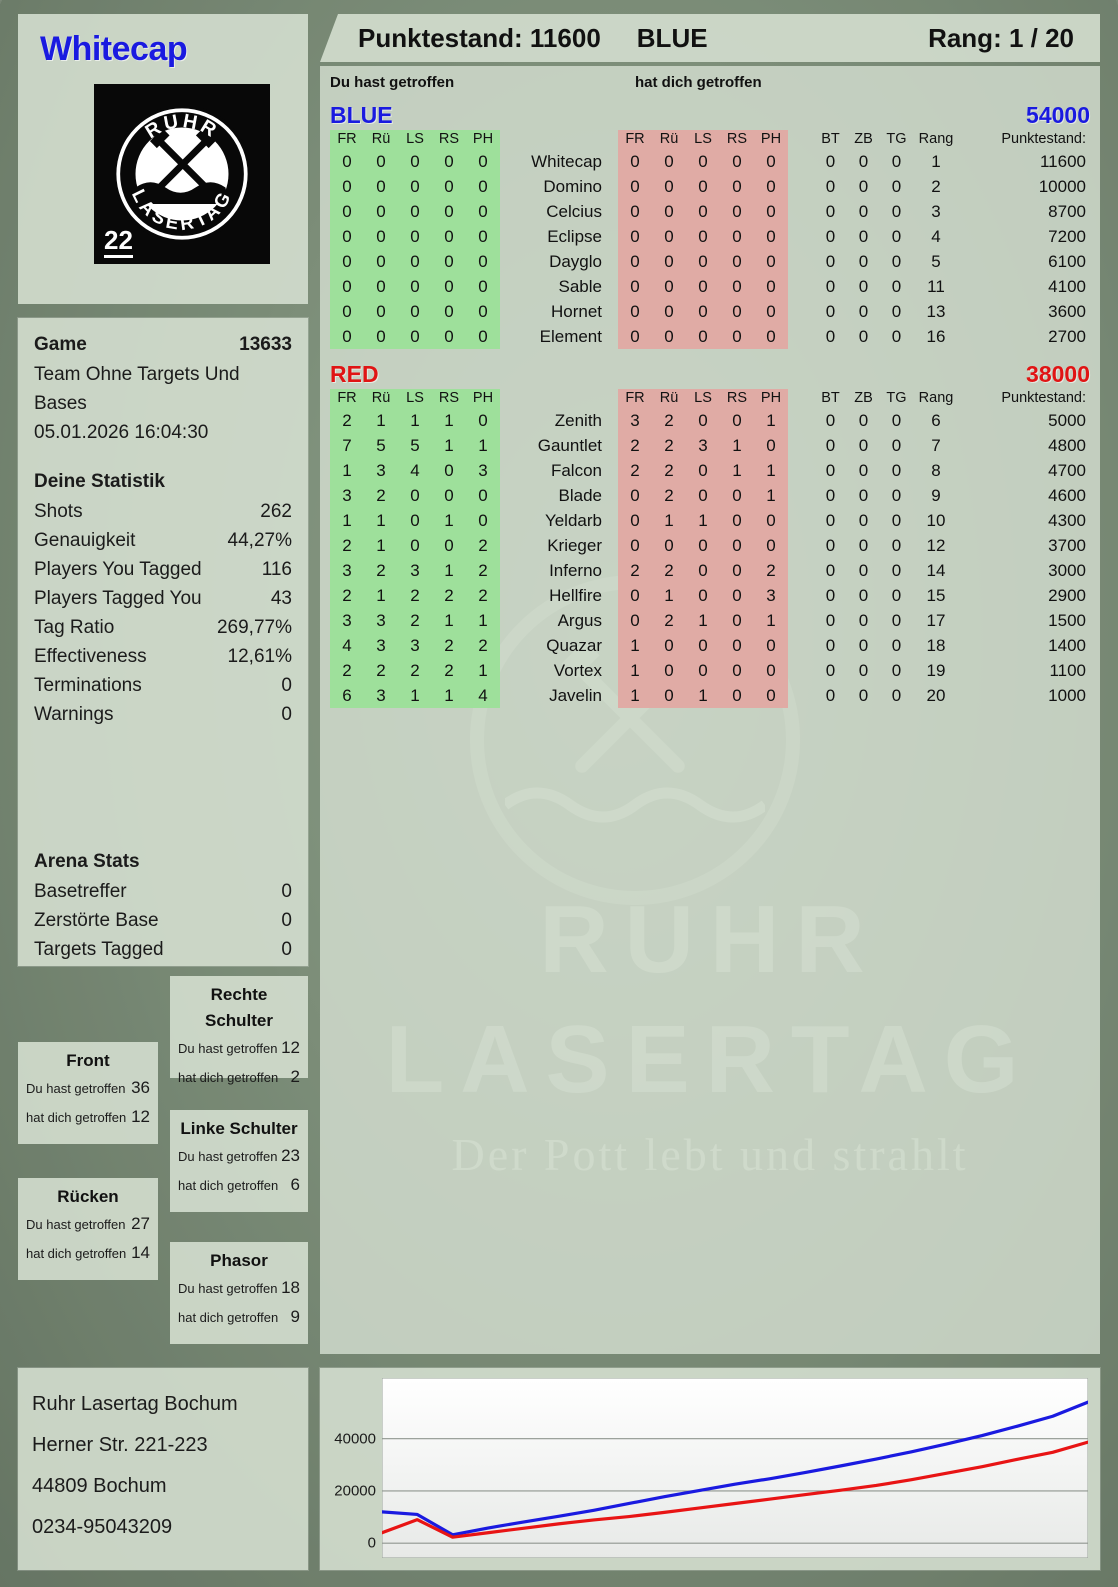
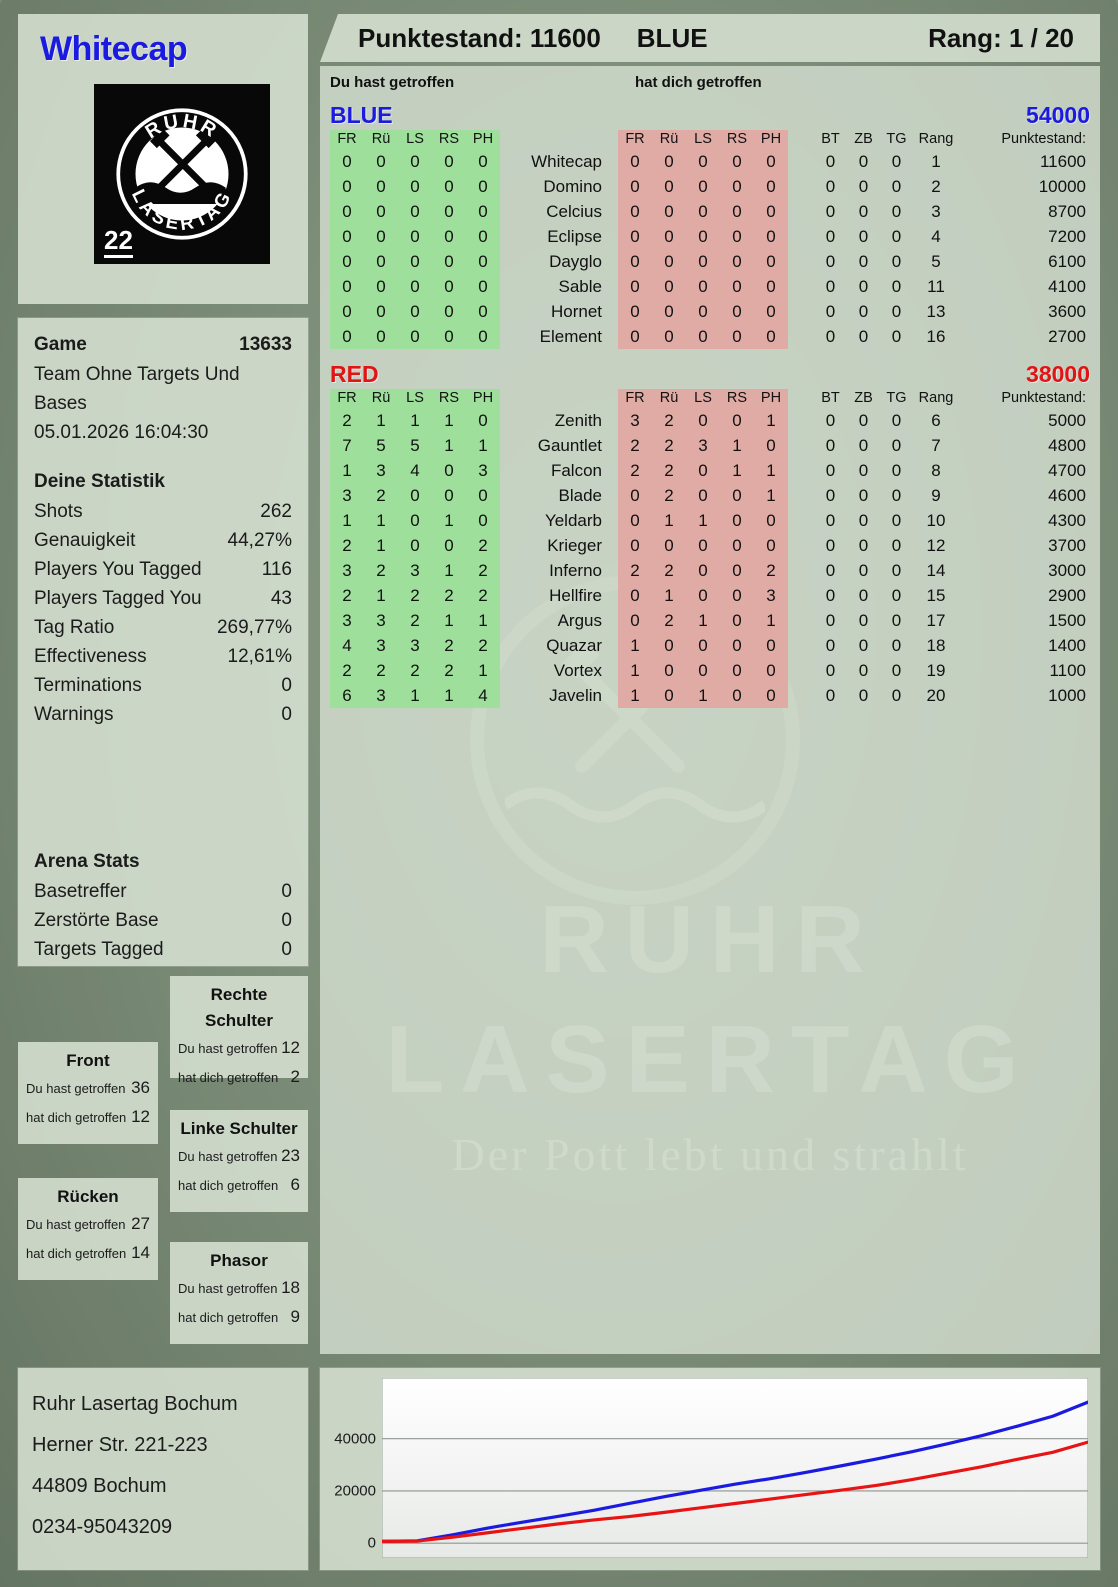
BLUE/0: 12000 -> 1000
RED/0: 4000 -> 1000
BLUE/5: 11000 -> 1000
RED/5: 9000 -> 1000
